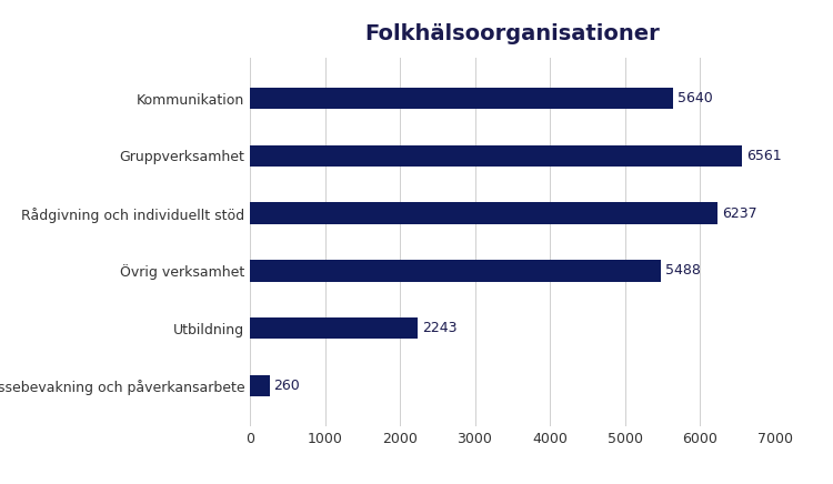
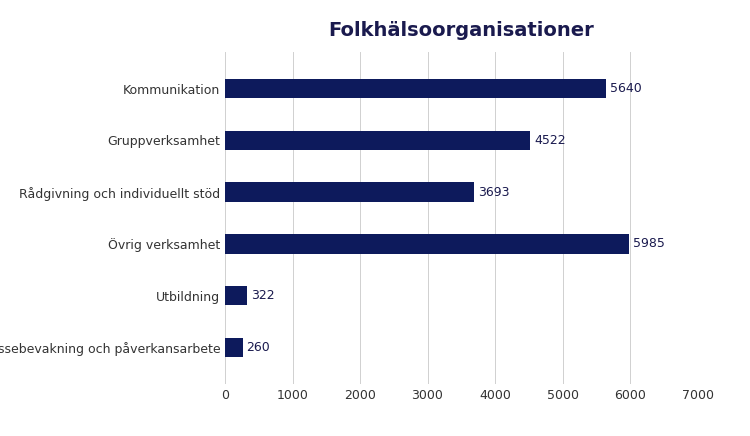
Gruppverksamhet: 6561 -> 4522
Rådgivning och individuellt stöd: 6237 -> 3693
Övrig verksamhet: 5488 -> 5985
Utbildning: 2243 -> 322
